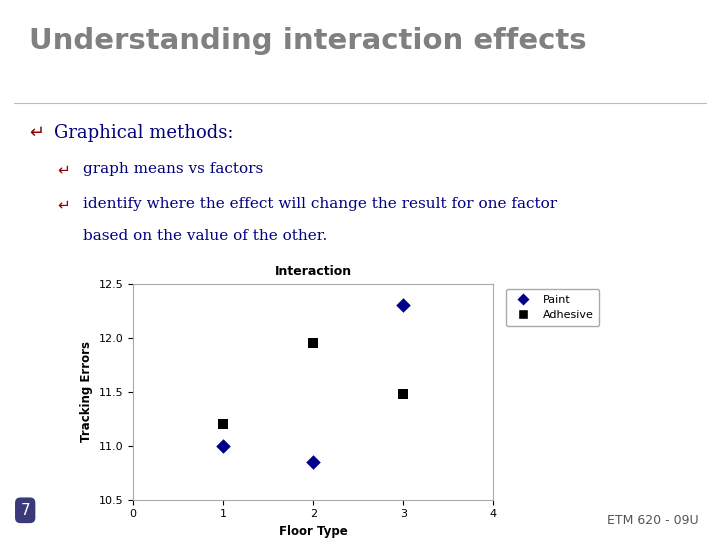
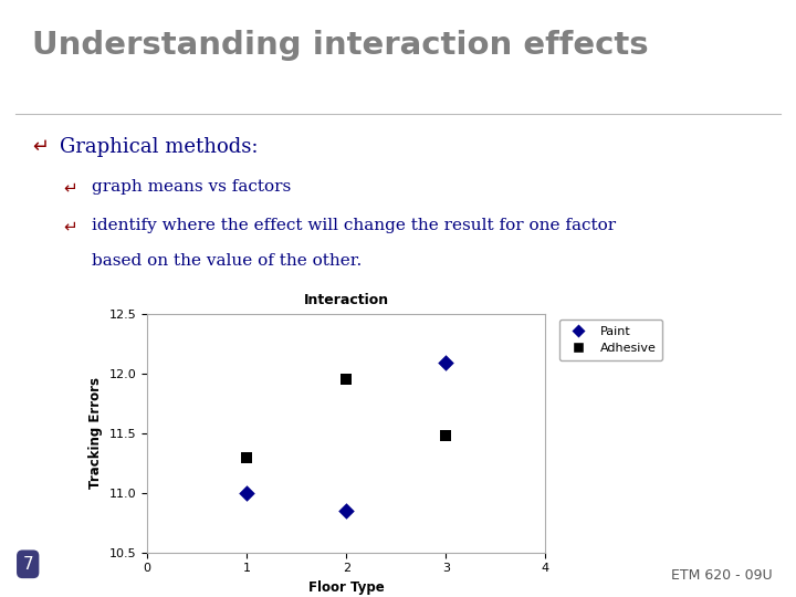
Adhesive/1: 11.20 -> 11.29
Paint/3: 12.30 -> 12.09
